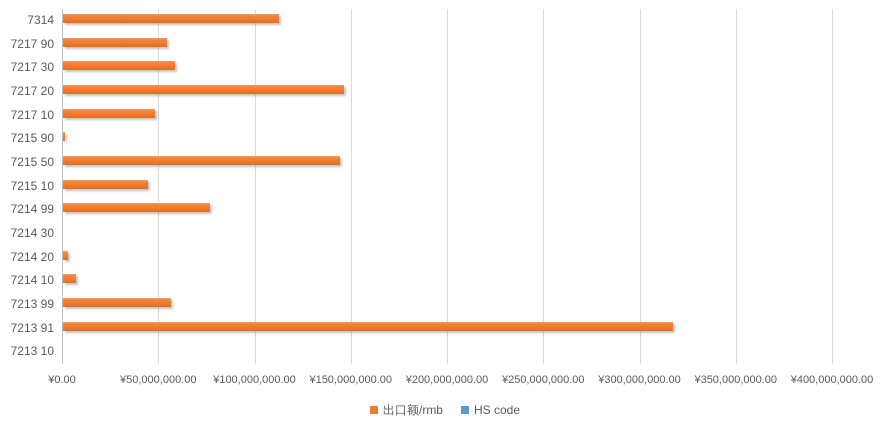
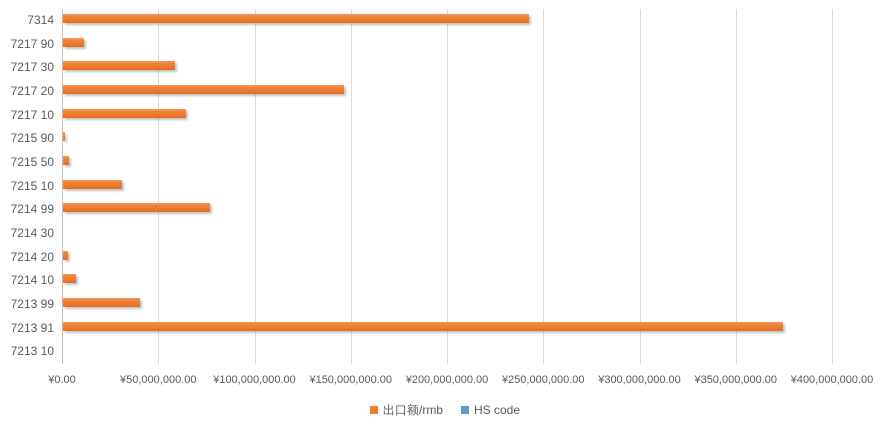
出口额/rmb/7314: ¥112000000 -> ¥242000000
出口额/rmb/7217 90: ¥54000000 -> ¥11000000
出口额/rmb/7217 10: ¥48000000 -> ¥64000000
出口额/rmb/7215 50: ¥144000000 -> ¥3000000
出口额/rmb/7215 10: ¥44000000 -> ¥30000000
出口额/rmb/7213 99: ¥56000000 -> ¥40000000
出口额/rmb/7213 91: ¥317000000 -> ¥374000000
